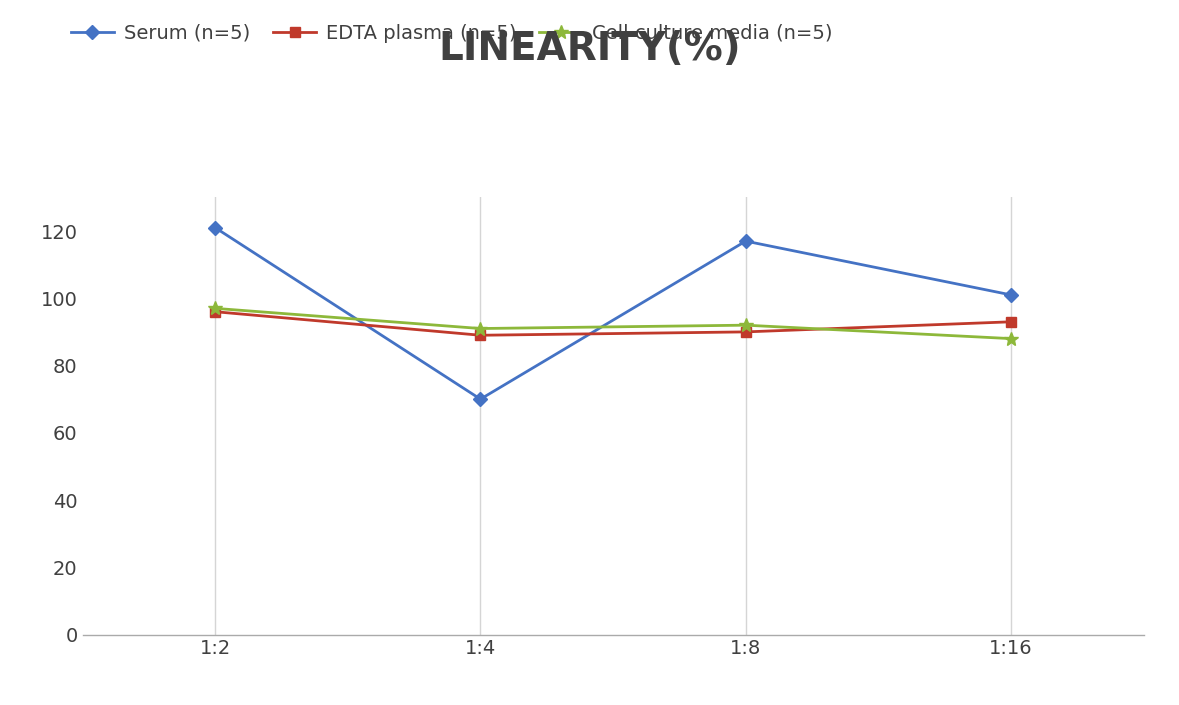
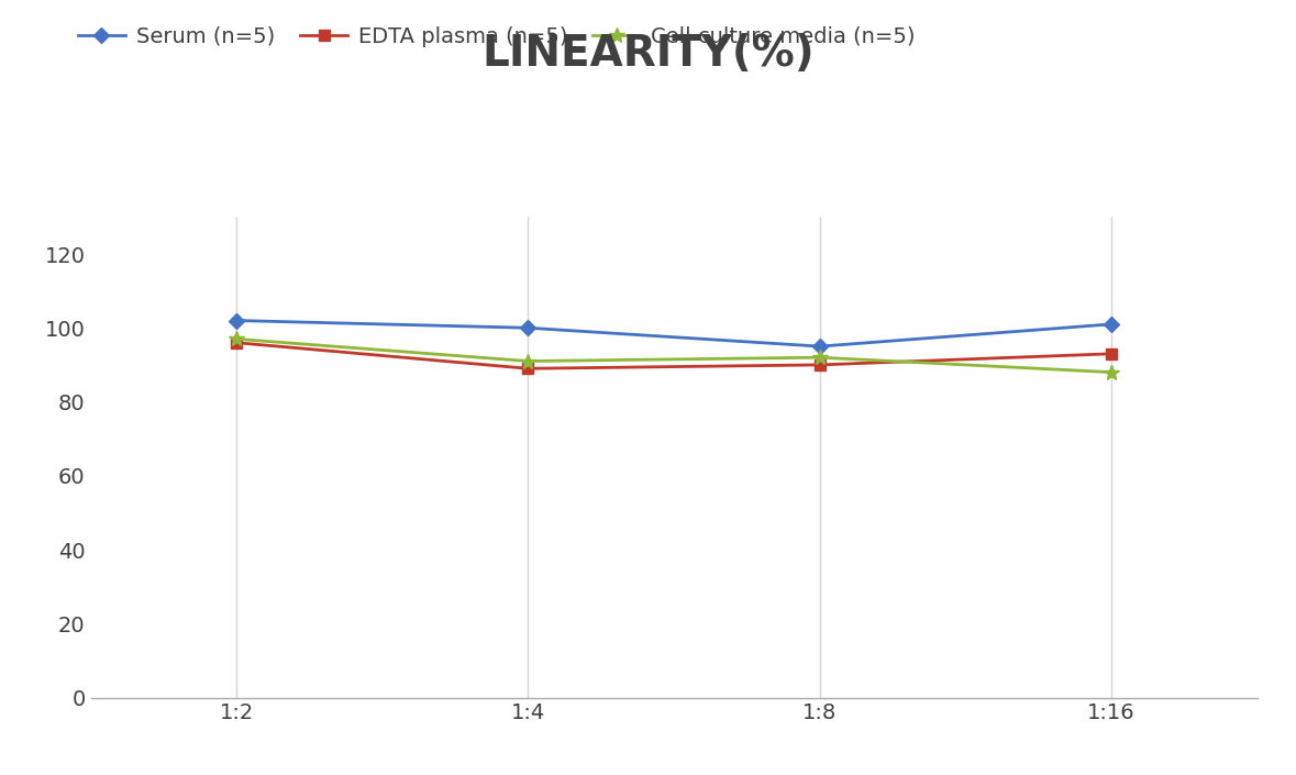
Serum (n=5)/1:2: 121 -> 102
Serum (n=5)/1:4: 70 -> 100
Serum (n=5)/1:8: 117 -> 95
